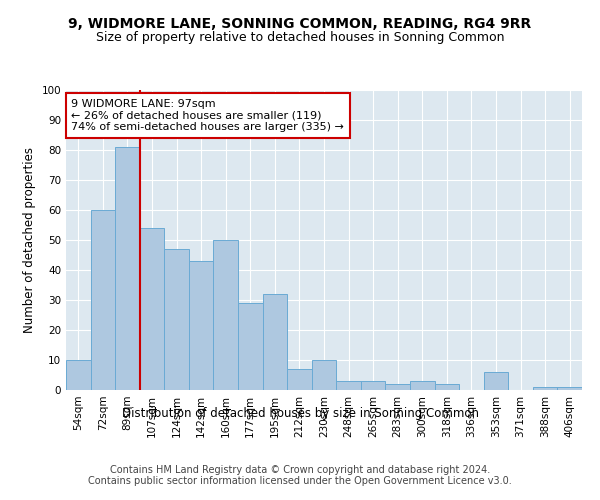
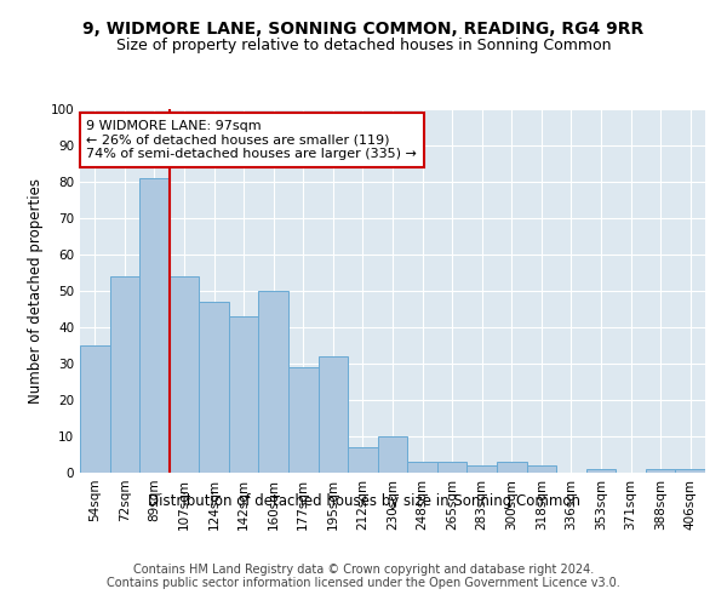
54sqm: 10 -> 35
72sqm: 60 -> 54
353sqm: 6 -> 1
